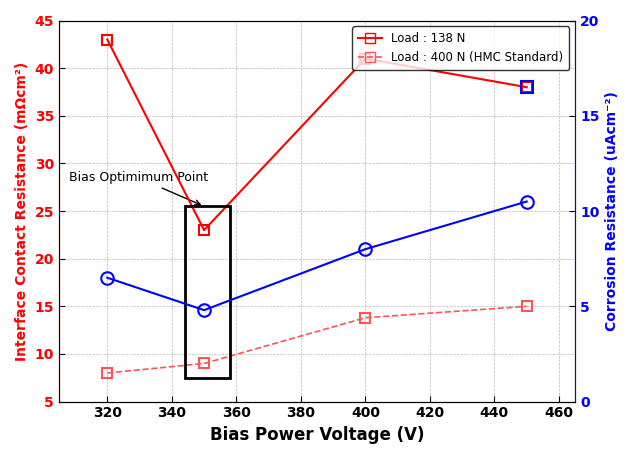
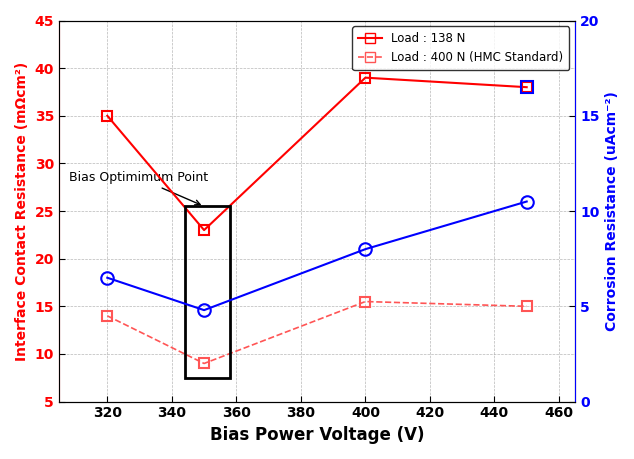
Load : 138 N/320: 43 -> 35
Load : 400 N (HMC Standard)/320: 8.0 -> 14.0
Load : 138 N/400: 41 -> 39
Load : 400 N (HMC Standard)/400: 13.8 -> 15.5
